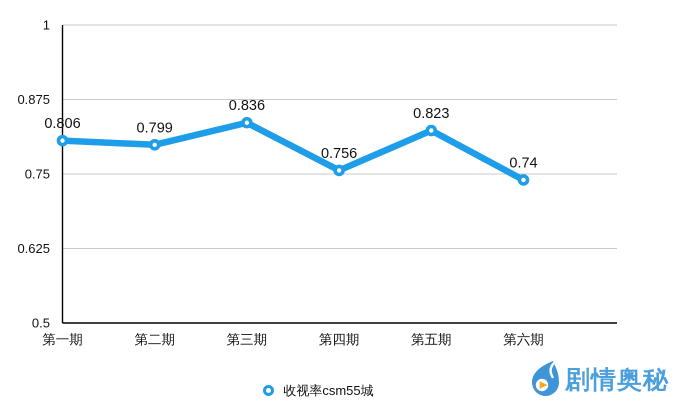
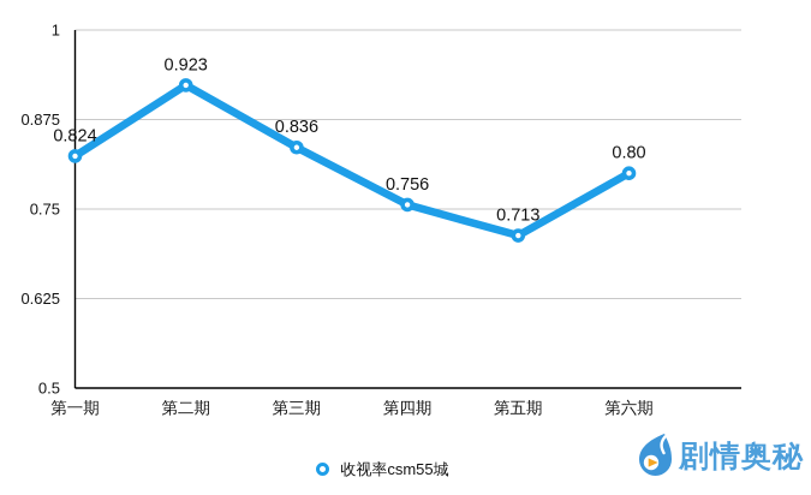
第一期: 0.806 -> 0.824
第二期: 0.799 -> 0.923
第五期: 0.823 -> 0.713
第六期: 0.74 -> 0.80
